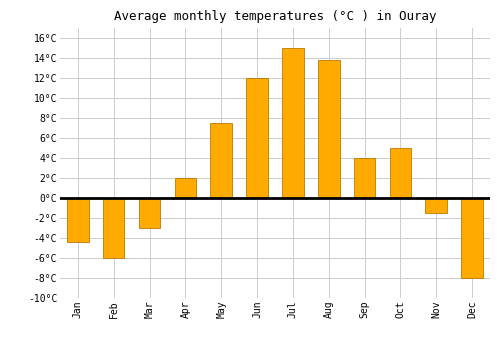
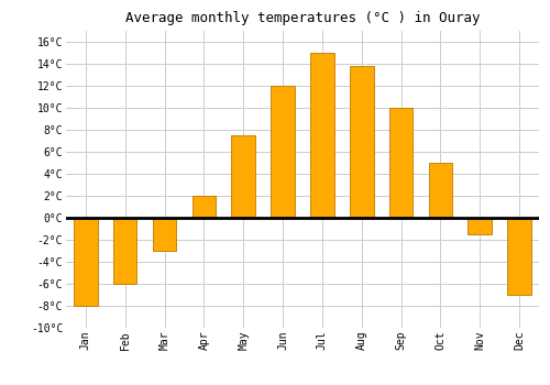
Jan: -4.4°C -> -8.0°C
Sep: 4.0°C -> 10.0°C
Dec: -8.0°C -> -7.0°C
